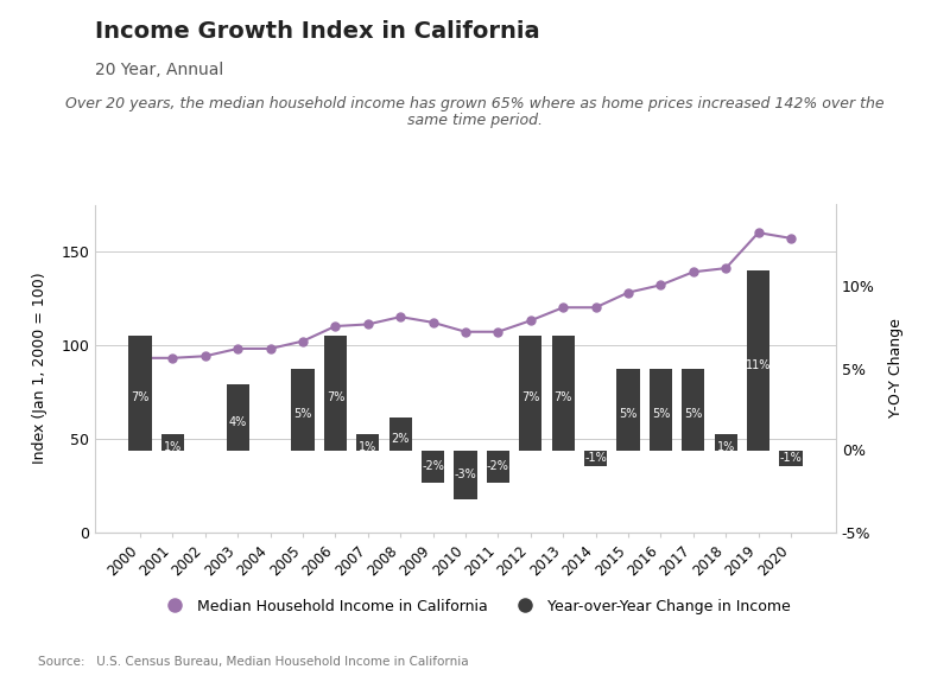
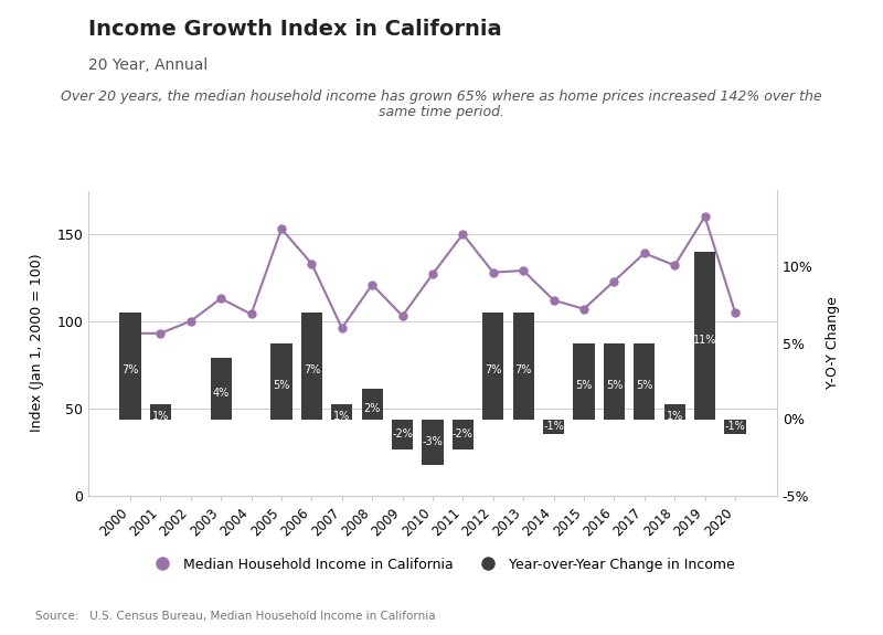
Median Household Income in California/2002: 94 -> 100
Median Household Income in California/2003: 98 -> 113
Median Household Income in California/2004: 98 -> 104
Median Household Income in California/2005: 102 -> 153
Median Household Income in California/2006: 110 -> 133
Median Household Income in California/2007: 111 -> 96
Median Household Income in California/2008: 115 -> 121
Median Household Income in California/2009: 112 -> 103
Median Household Income in California/2010: 107 -> 127
Median Household Income in California/2011: 107 -> 150
Median Household Income in California/2012: 113 -> 128
Median Household Income in California/2013: 120 -> 129
Median Household Income in California/2014: 120 -> 112
Median Household Income in California/2015: 128 -> 107
Median Household Income in California/2016: 132 -> 123
Median Household Income in California/2018: 141 -> 132
Median Household Income in California/2020: 157 -> 105
